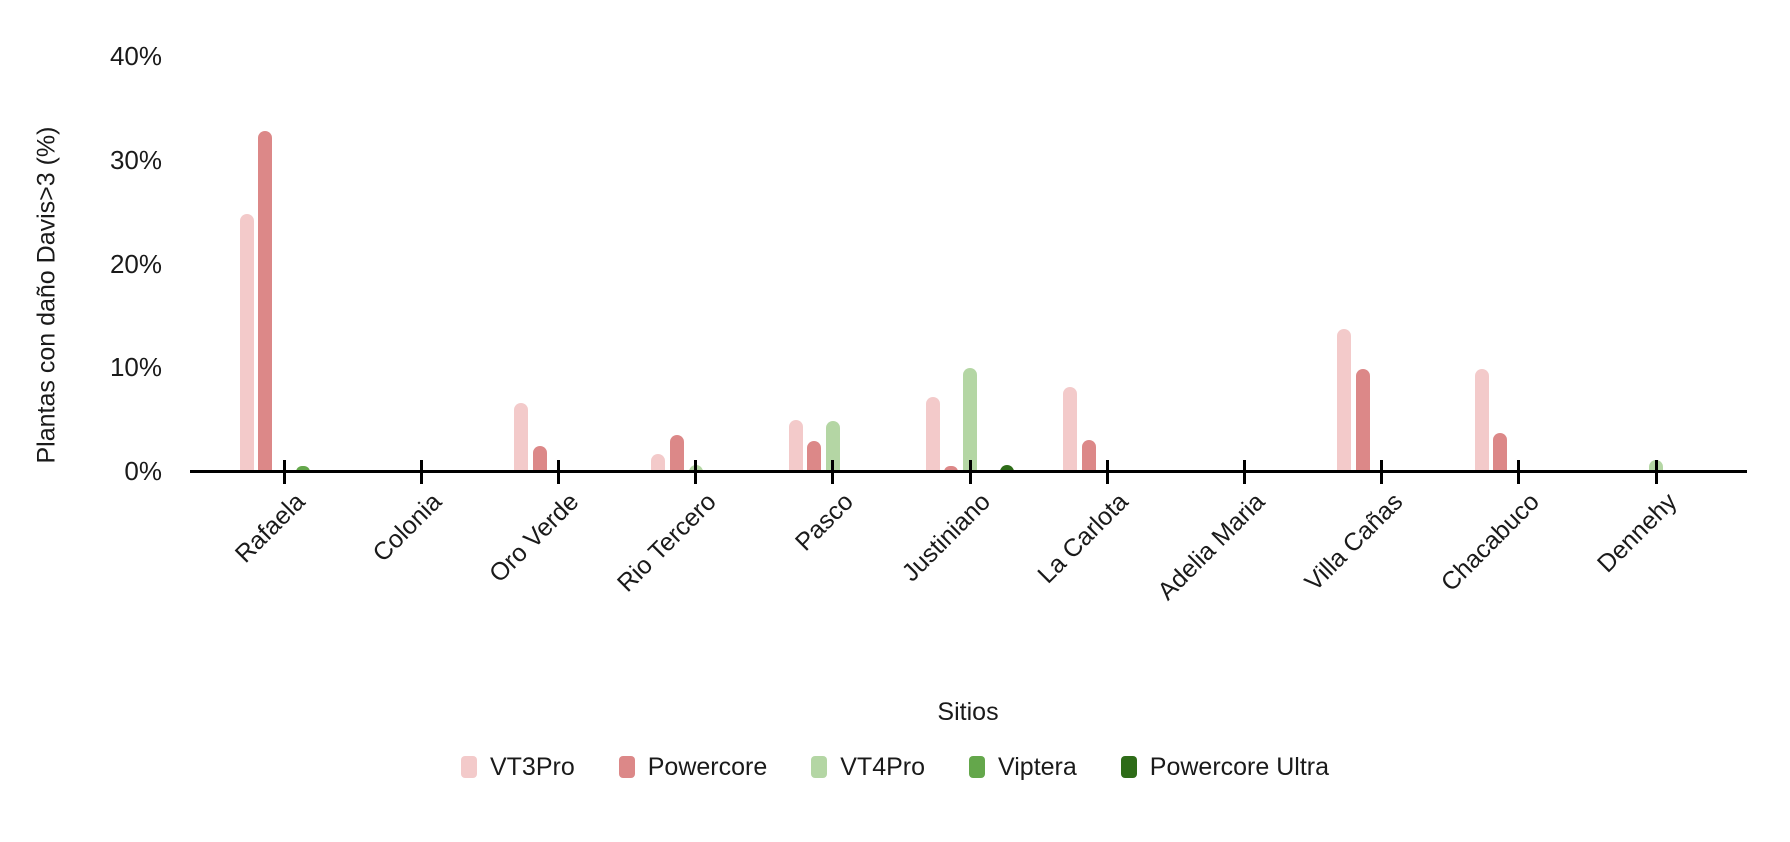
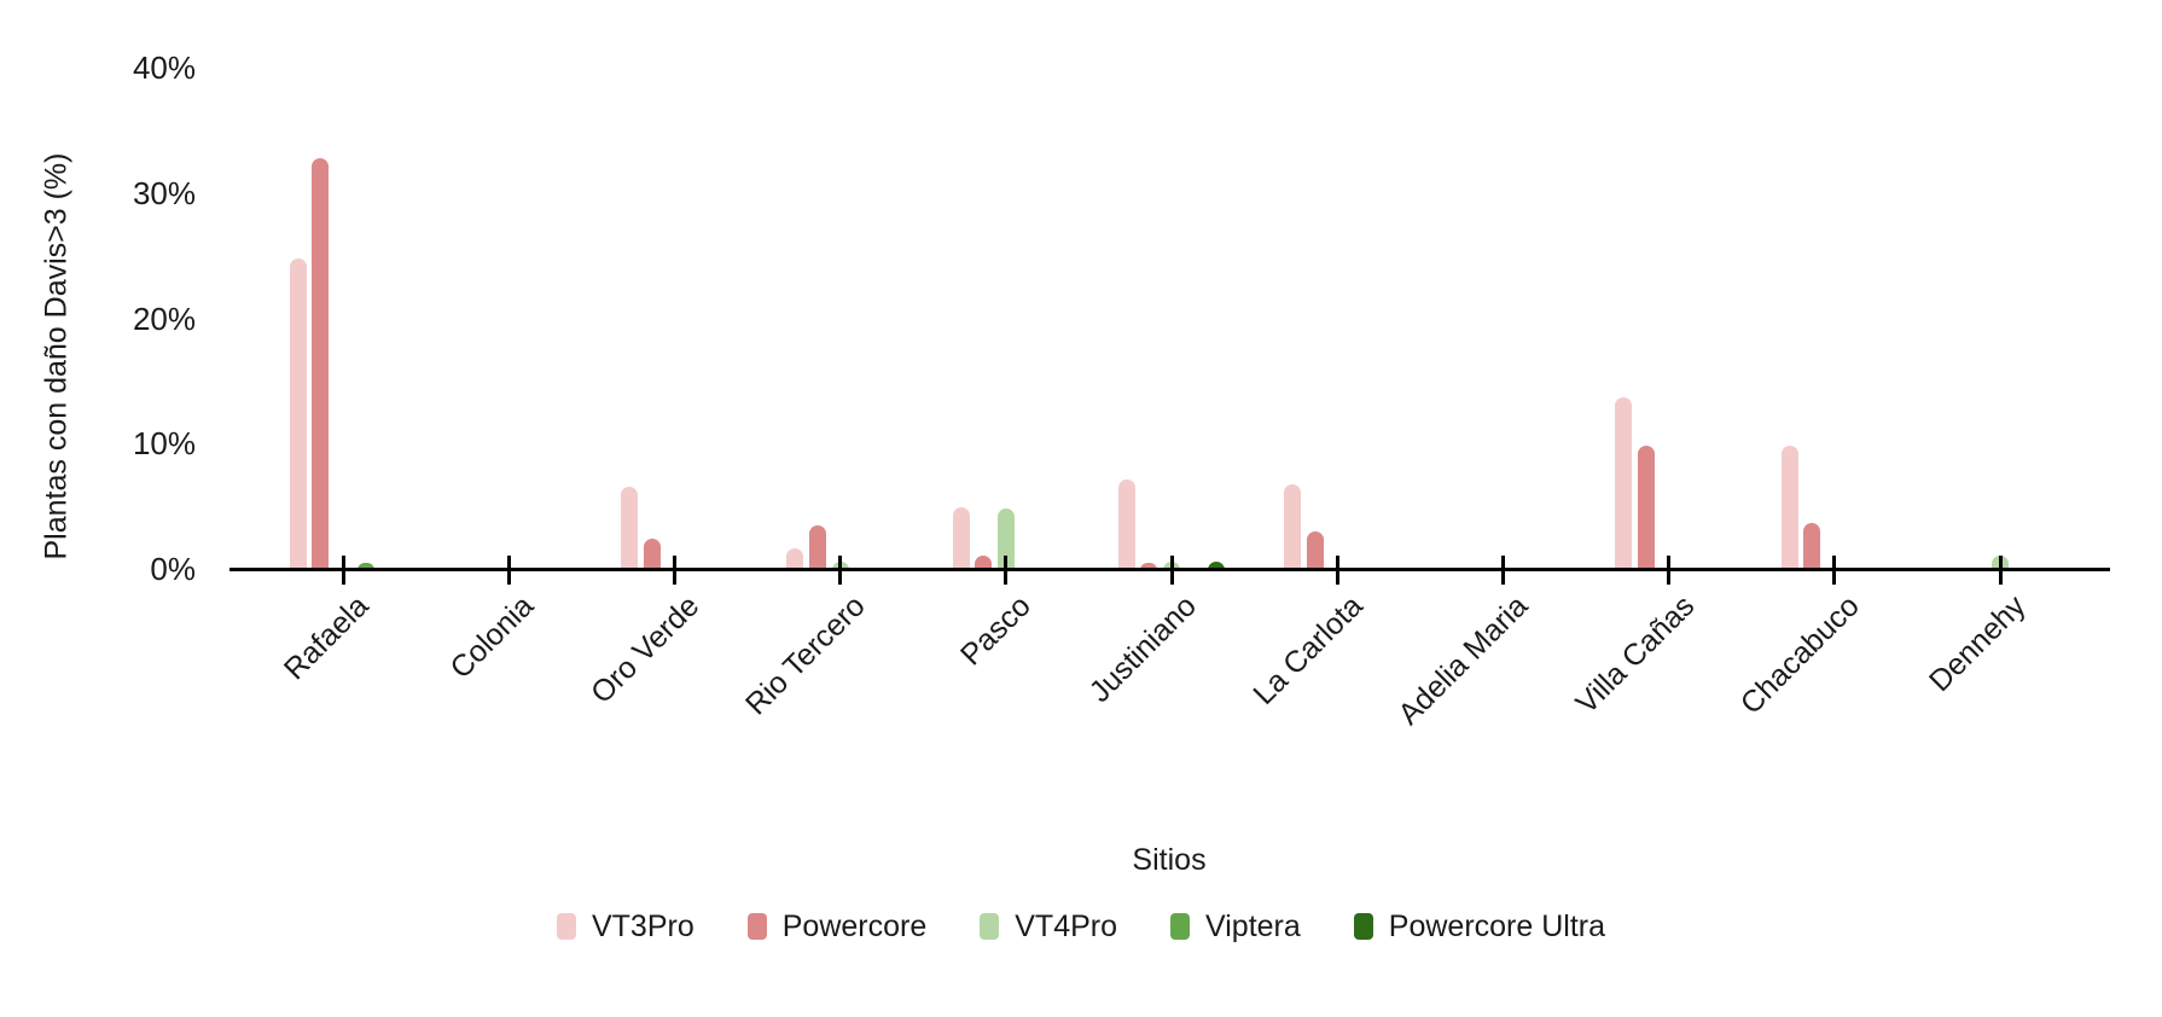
Powercore/Pasco: 2.9% -> 1.1%
VT4Pro/Justiniano: 9.9% -> 0.6%
VT3Pro/La Carlota: 8.1% -> 6.7%
